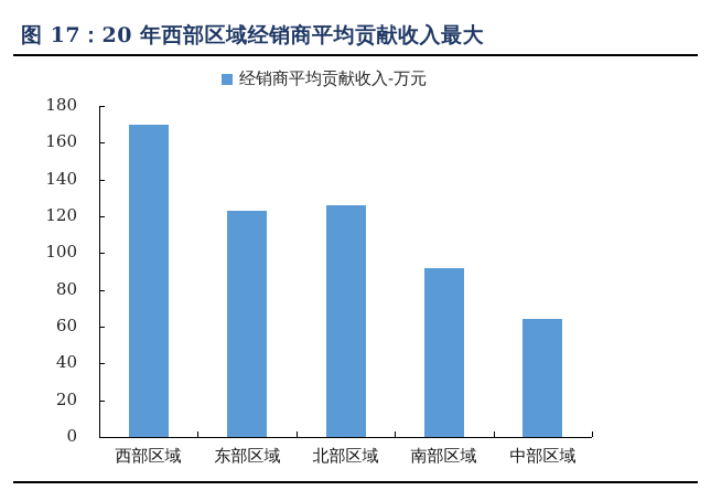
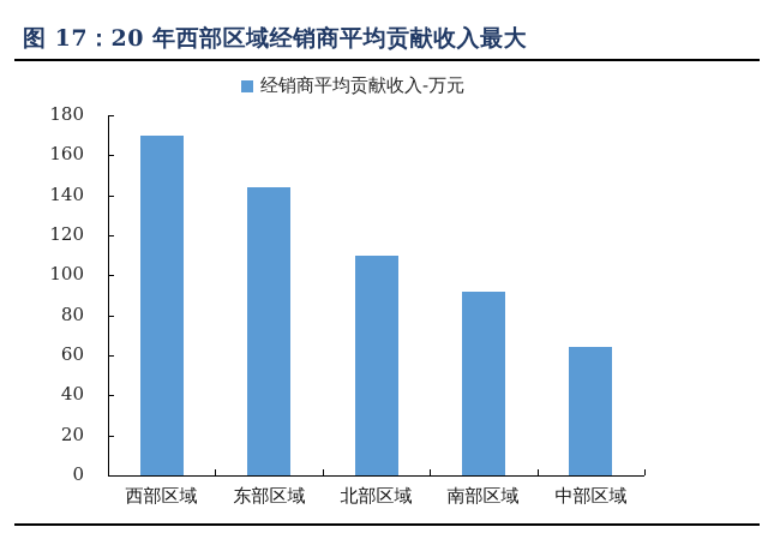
东部区域: 123 -> 144
北部区域: 126 -> 110
